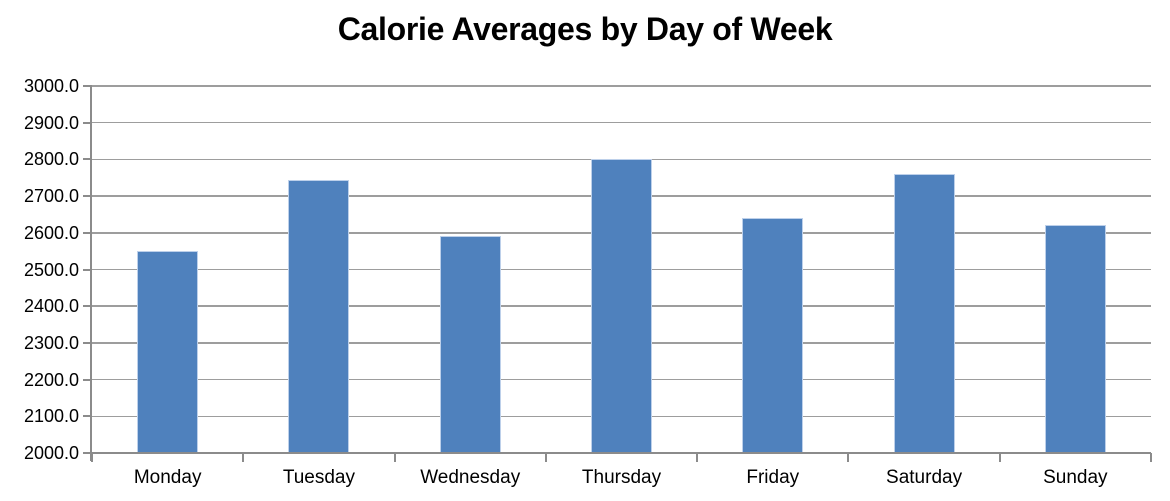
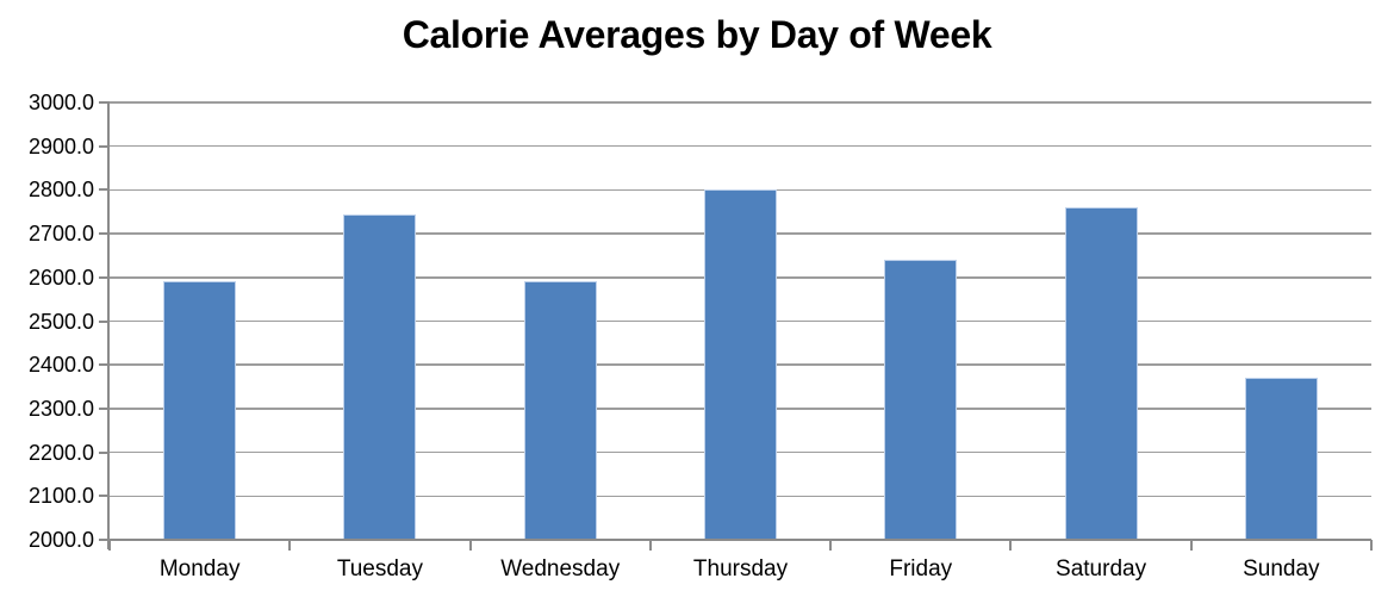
Monday: 2550 -> 2590
Sunday: 2620 -> 2370
